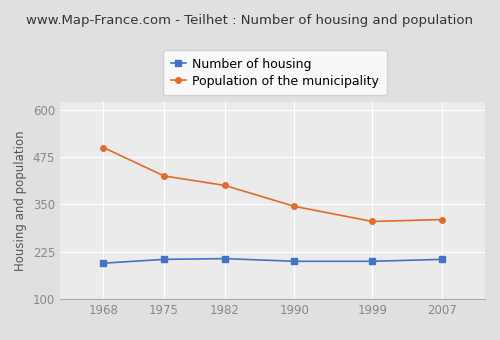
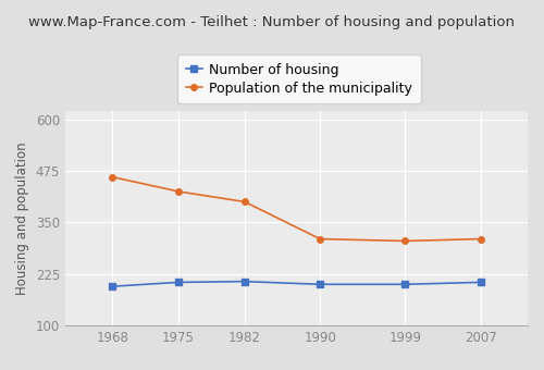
Population of the municipality/1968: 500 -> 460
Population of the municipality/1990: 345 -> 310
